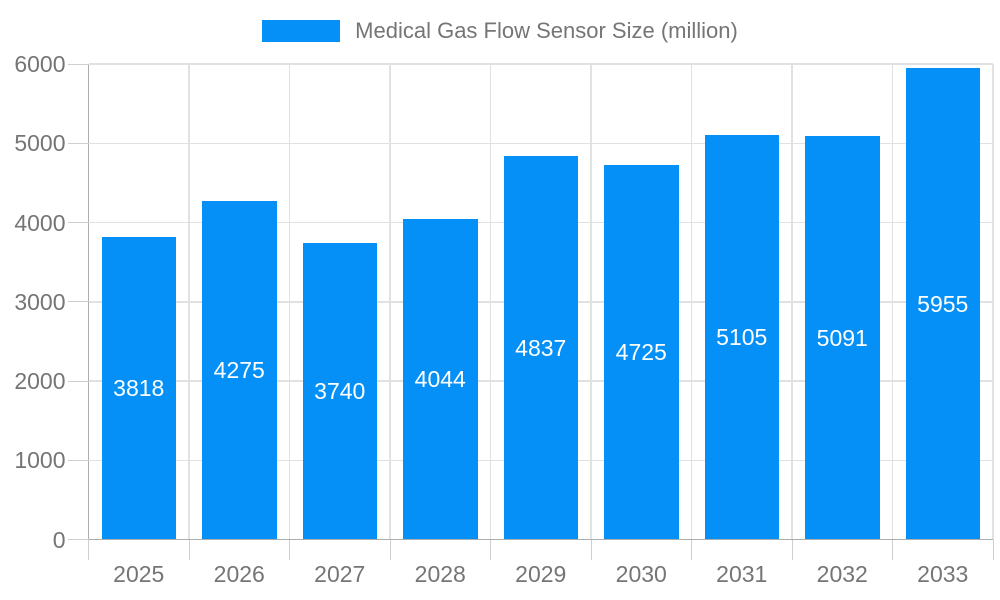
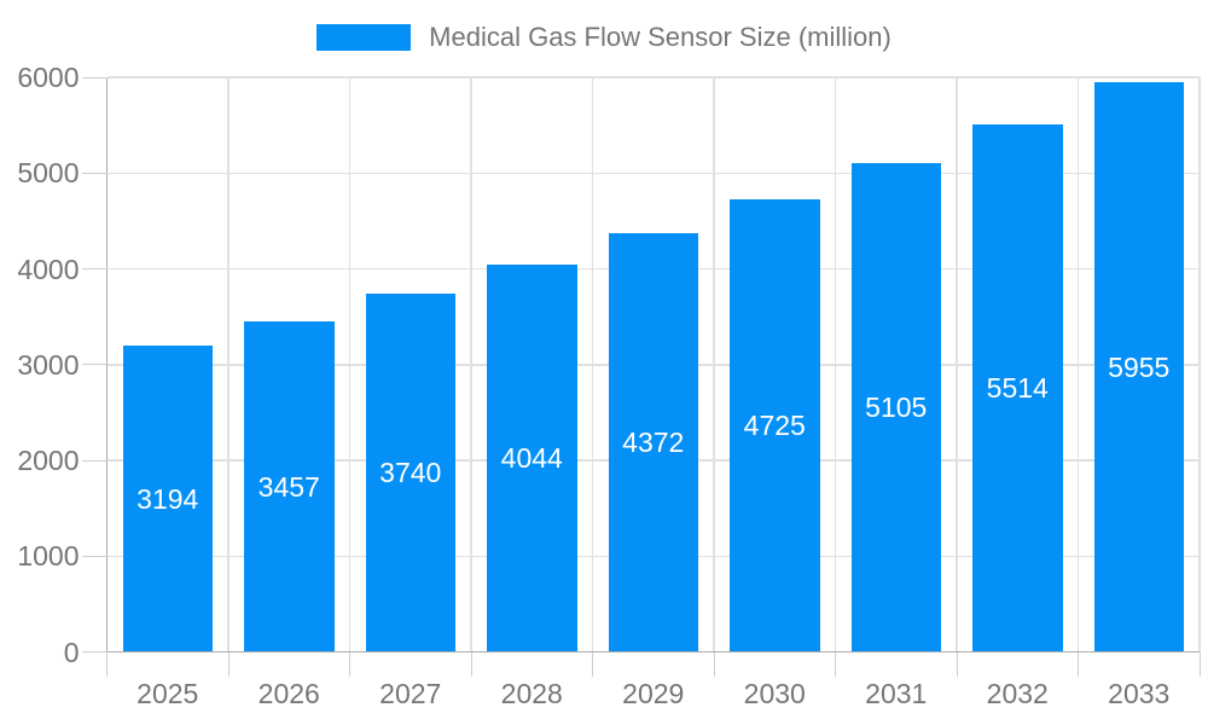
2025: 3818 -> 3194
2026: 4275 -> 3457
2029: 4837 -> 4372
2032: 5091 -> 5514
